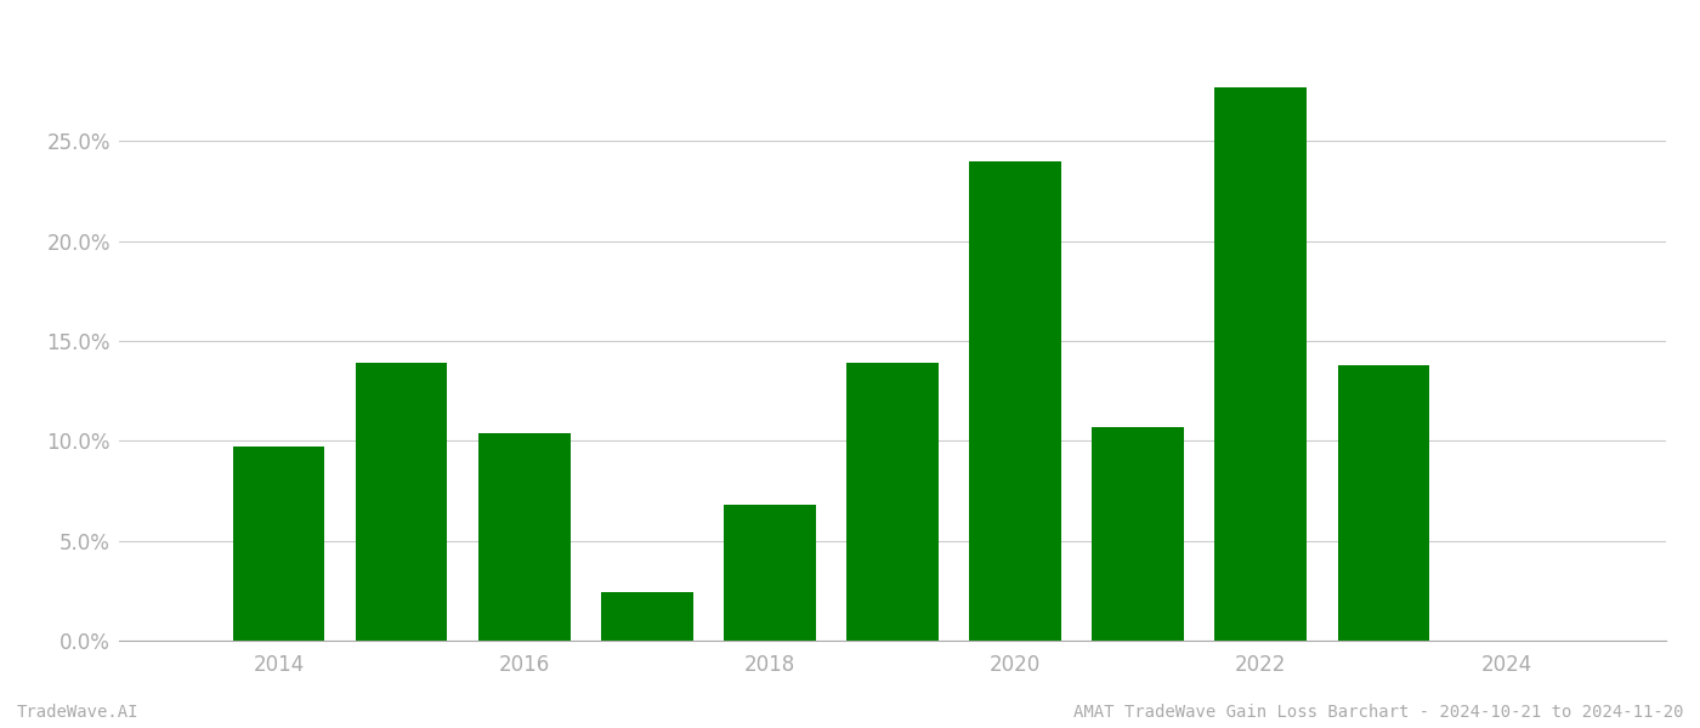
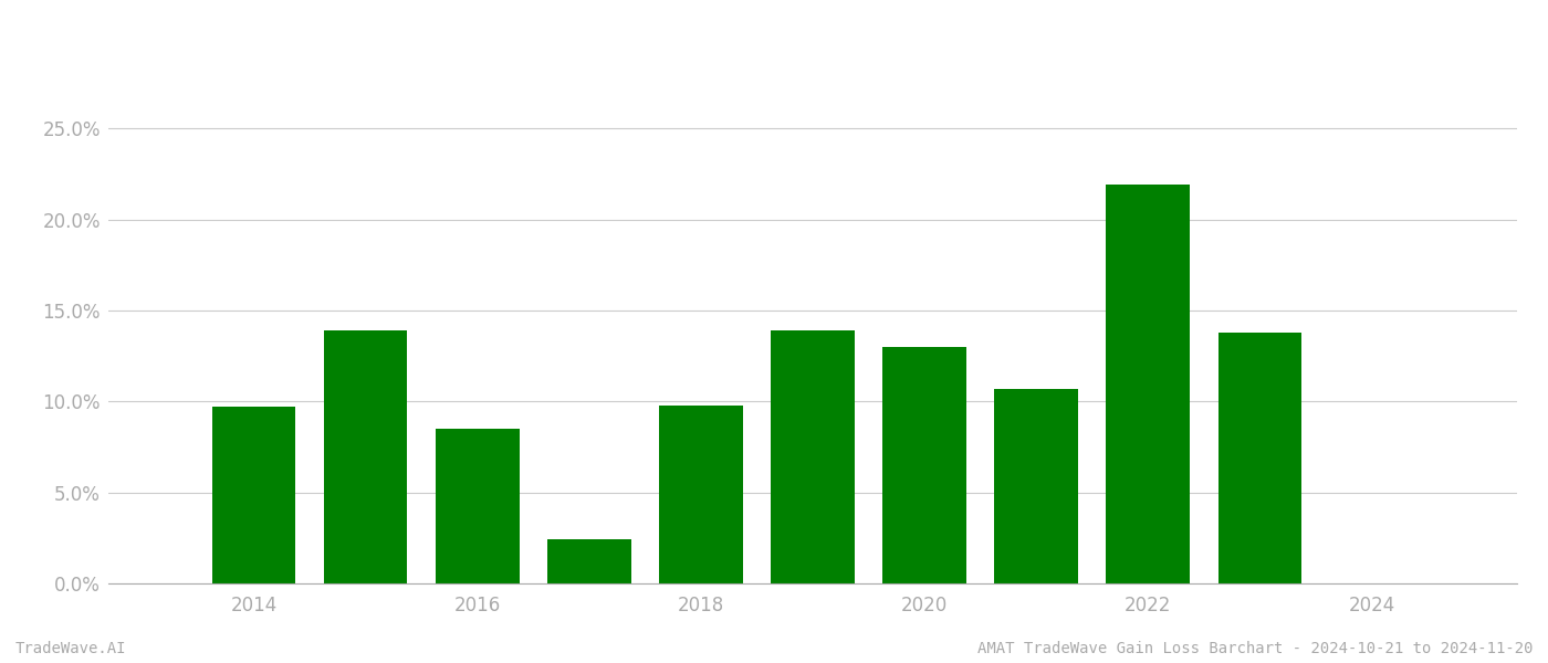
2016: 10.4% -> 8.5%
2018: 6.8% -> 9.8%
2020: 24.0% -> 13.0%
2022: 27.7% -> 21.9%
